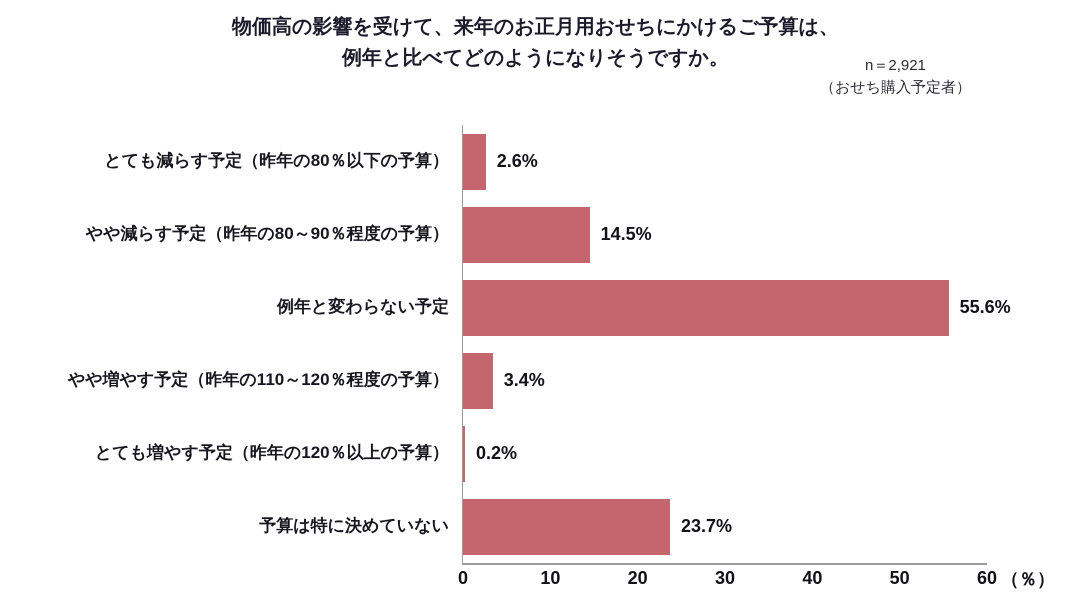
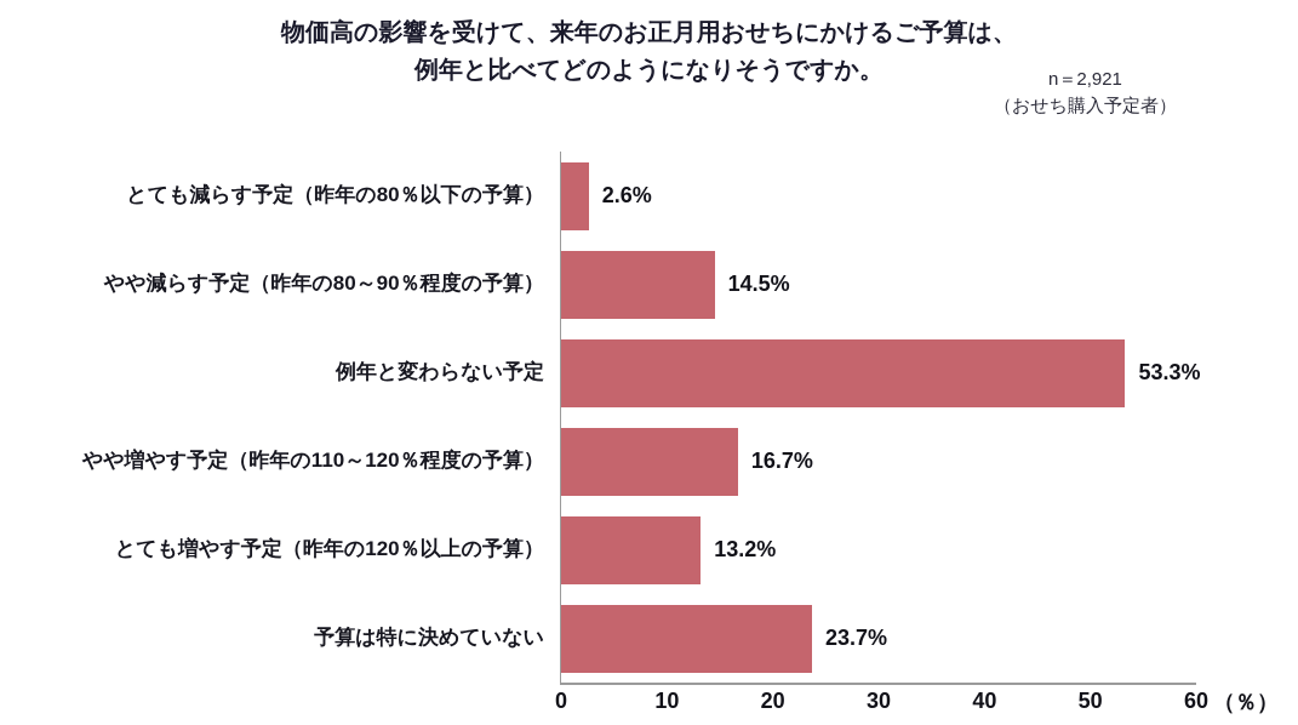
例年と変わらない予定: 55.6% -> 53.3%
やや増やす予定（昨年の110～120％程度の予算）: 3.4% -> 16.7%
とても増やす予定（昨年の120％以上の予算）: 0.2% -> 13.2%
